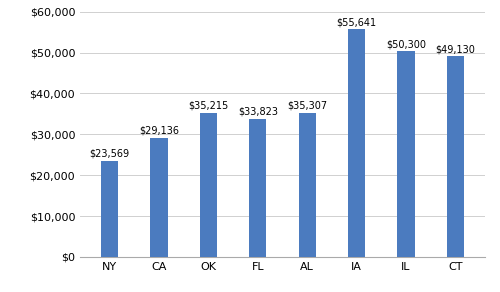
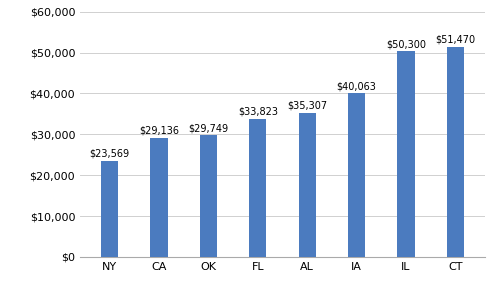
OK: $35,215 -> $29,749
IA: $55,641 -> $40,063
CT: $49,130 -> $51,470
